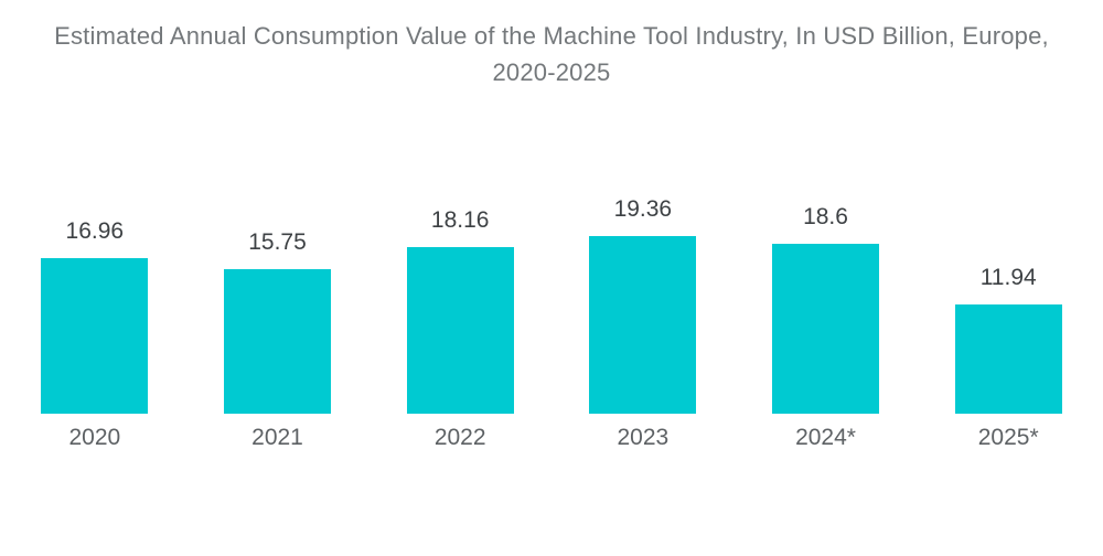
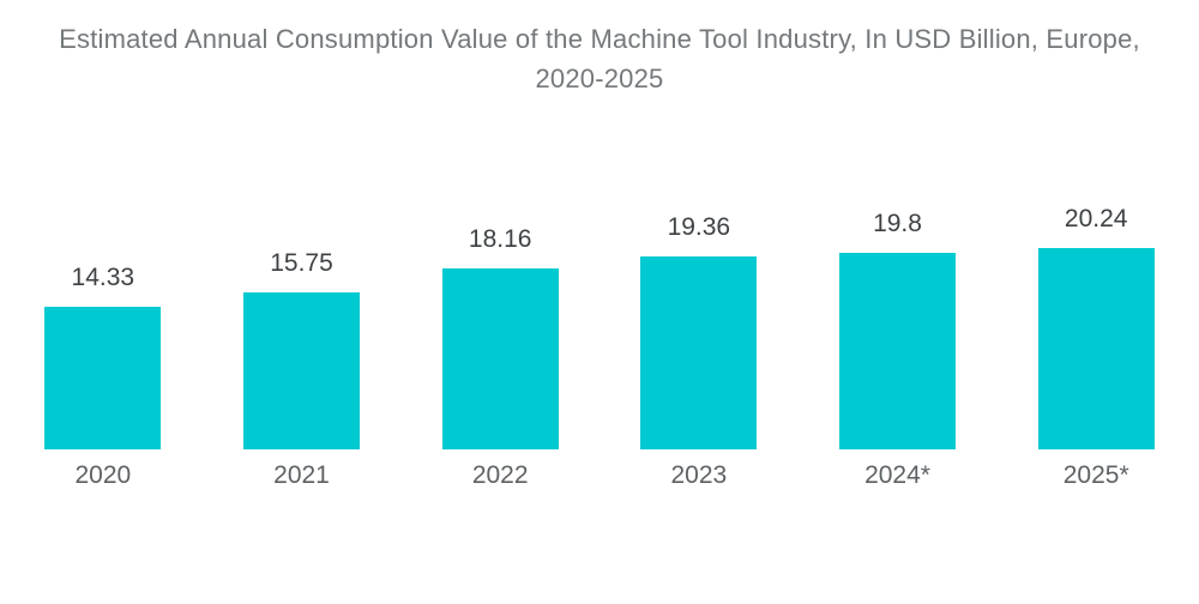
2020: 16.96 -> 14.33
2024*: 18.6 -> 19.8
2025*: 11.94 -> 20.24
